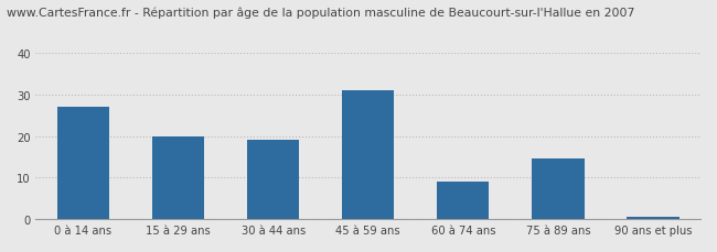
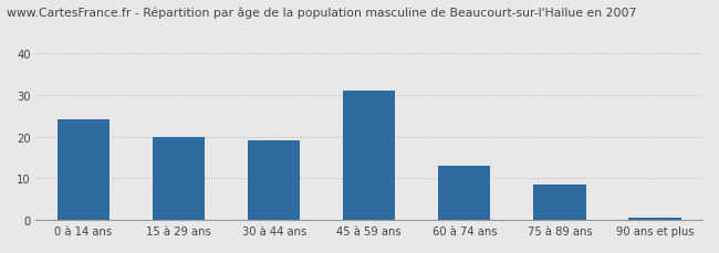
0 à 14 ans: 27.0 -> 24.0
60 à 74 ans: 9.0 -> 13.0
75 à 89 ans: 14.5 -> 8.5
